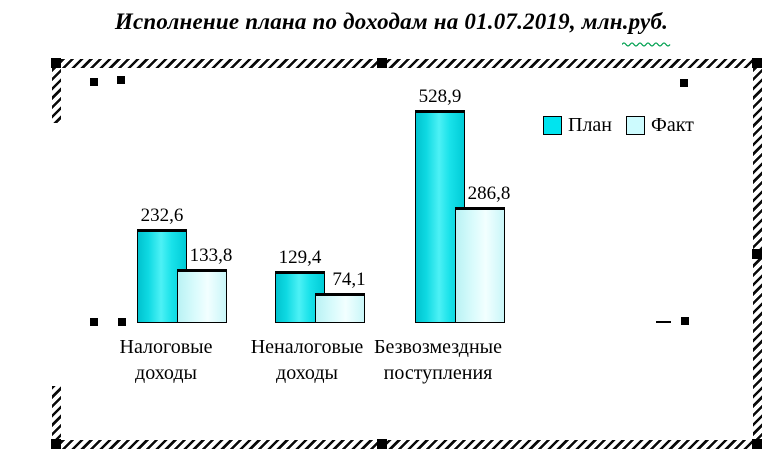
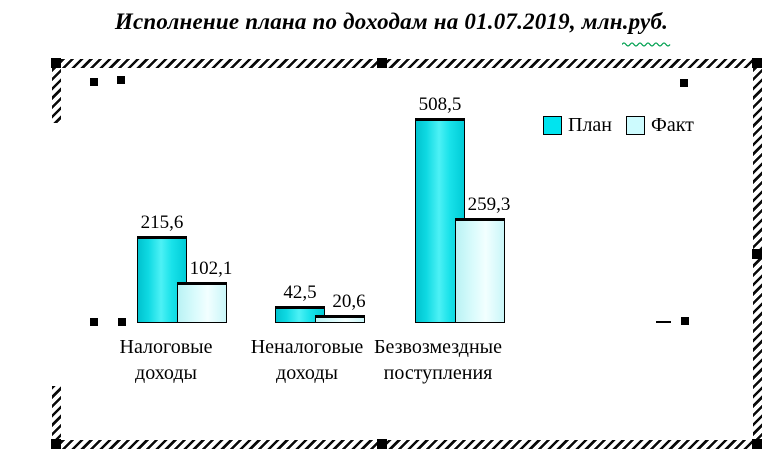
План/Налоговые доходы: 232,6 -> 215,6
Факт/Налоговые доходы: 133,8 -> 102,1
План/Неналоговые доходы: 129,4 -> 42,5
Факт/Неналоговые доходы: 74,1 -> 20,6
План/Безвозмездные поступления: 528,9 -> 508,5
Факт/Безвозмездные поступления: 286,8 -> 259,3
